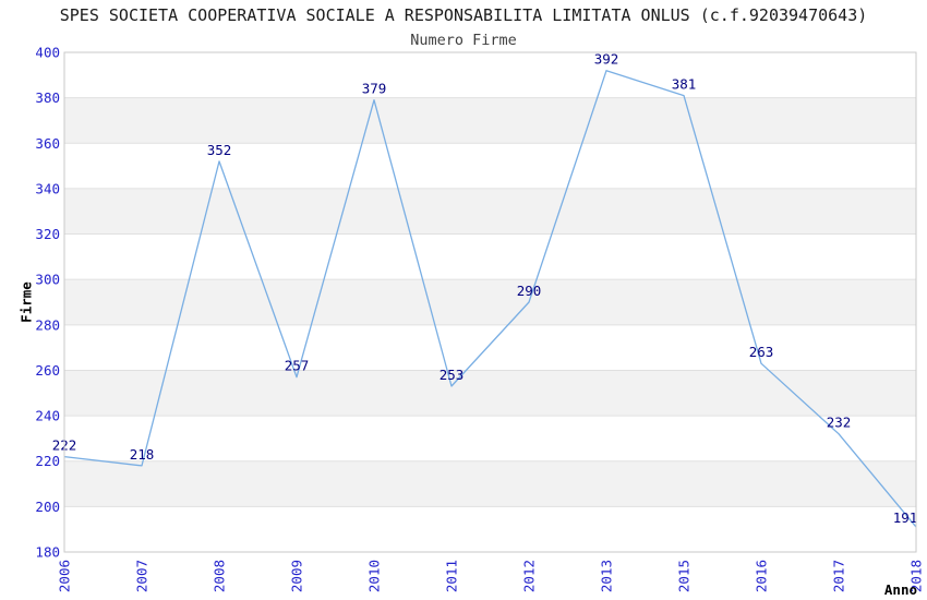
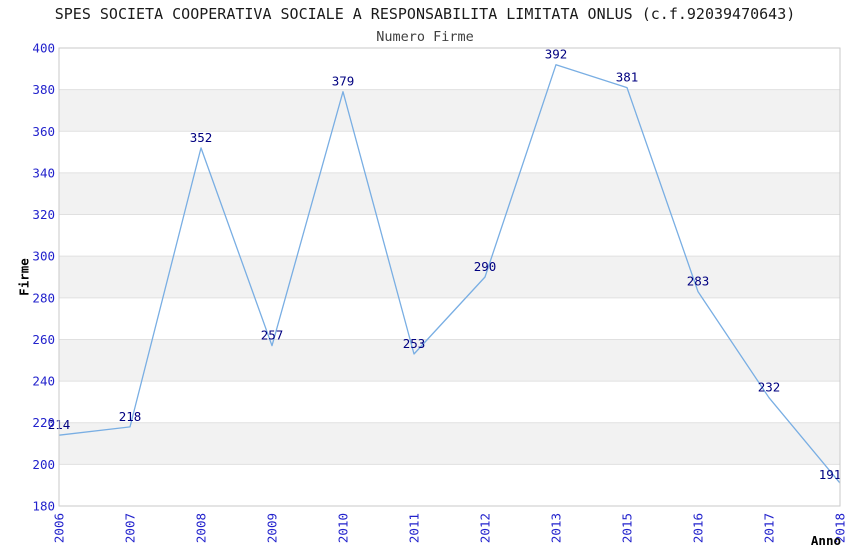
2006: 222 -> 214
2016: 263 -> 283
